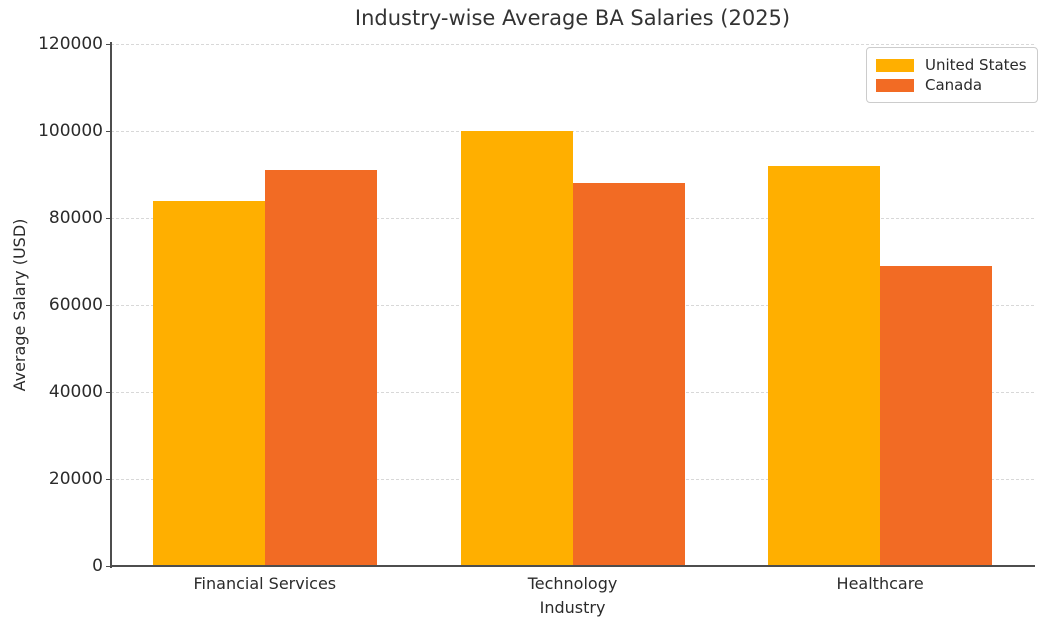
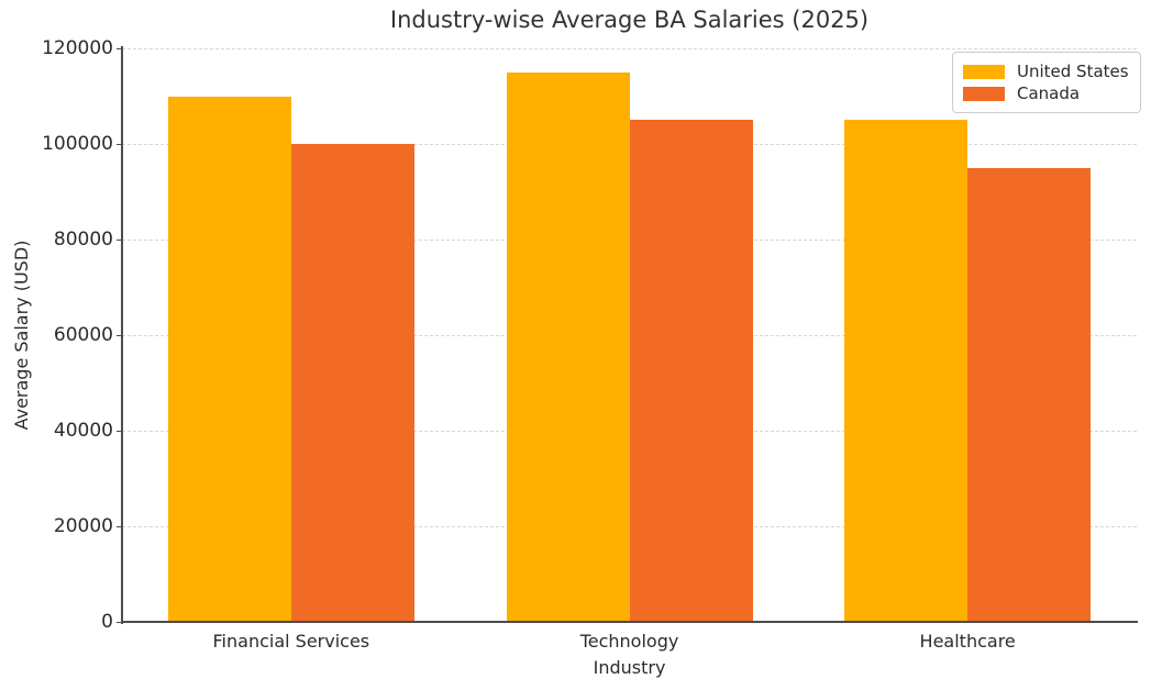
United States/Financial Services: 84000 -> 110000
Canada/Financial Services: 91000 -> 100000
United States/Technology: 100000 -> 115000
Canada/Technology: 88000 -> 105000
United States/Healthcare: 92000 -> 105000
Canada/Healthcare: 69000 -> 95000
